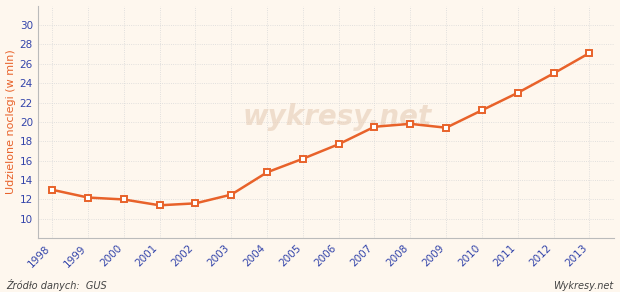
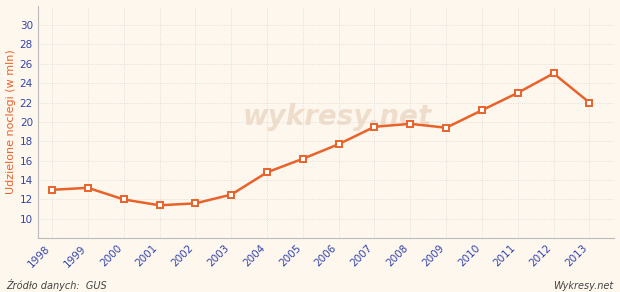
1999: 12.2 -> 13.2
2013: 27.1 -> 22.0
